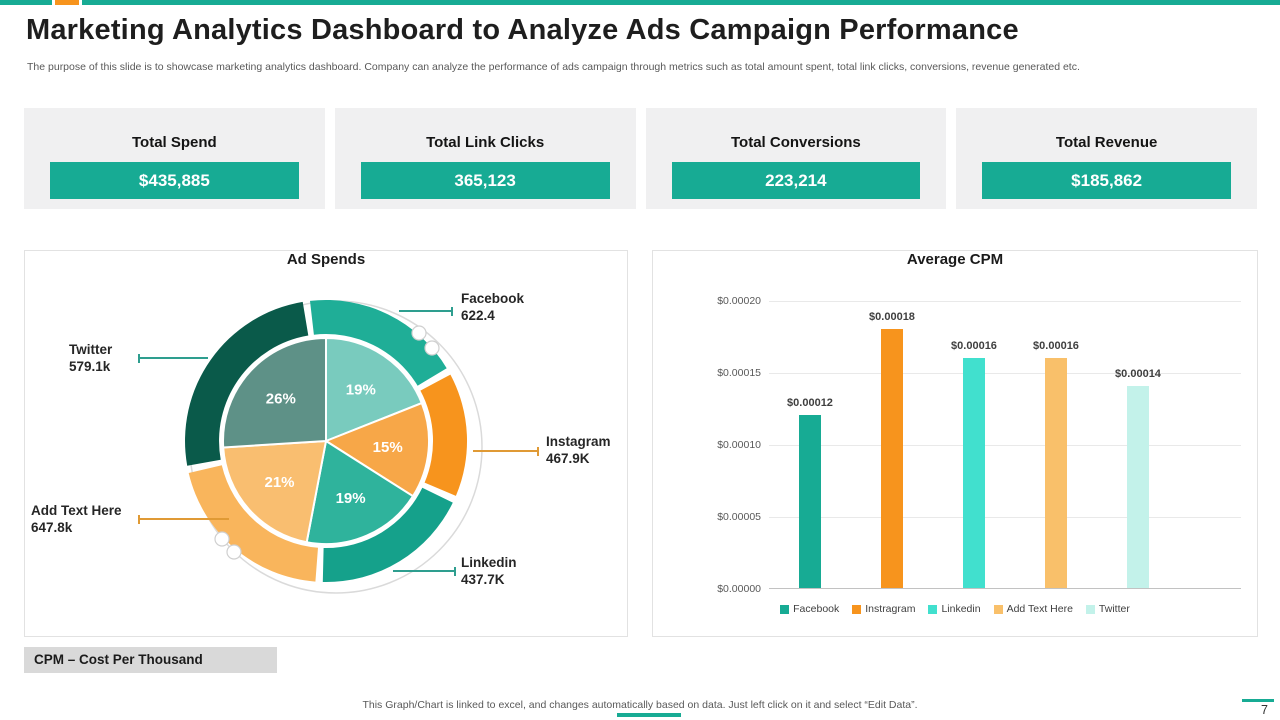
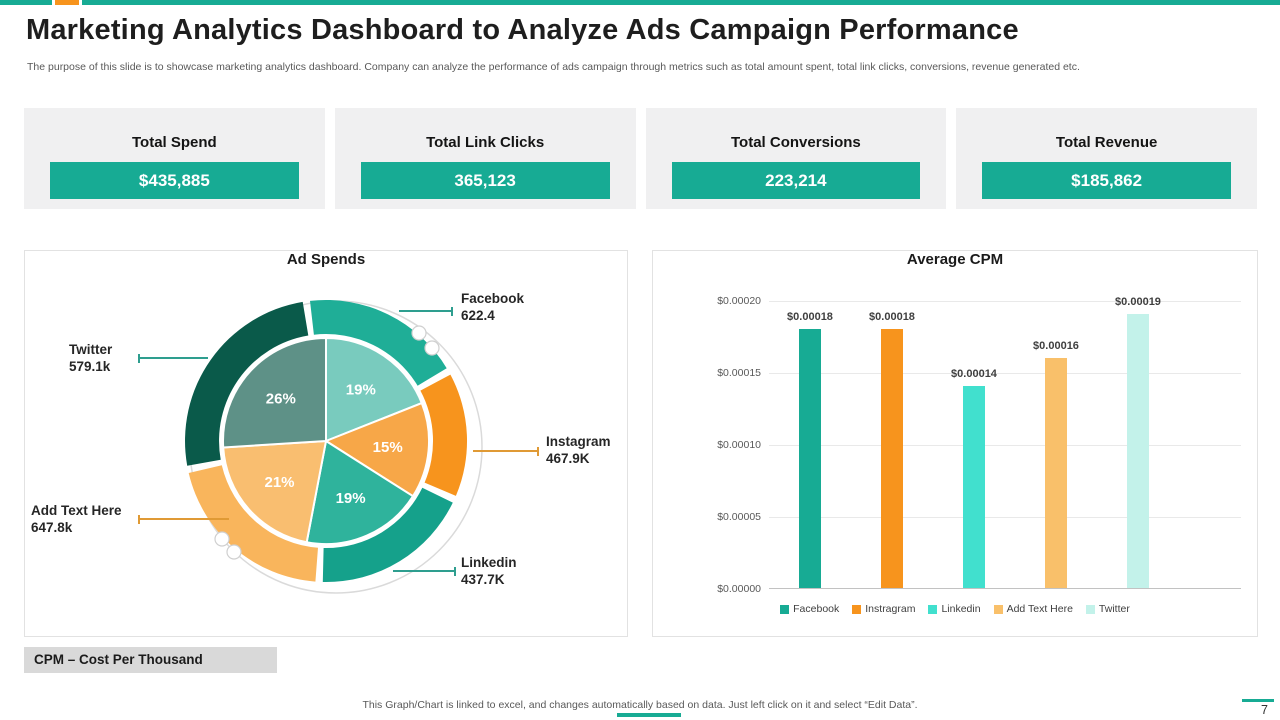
Average CPM/Facebook: $0.00012 -> $0.00018
Average CPM/Linkedin: $0.00016 -> $0.00014
Average CPM/Twitter: $0.00014 -> $0.00019
